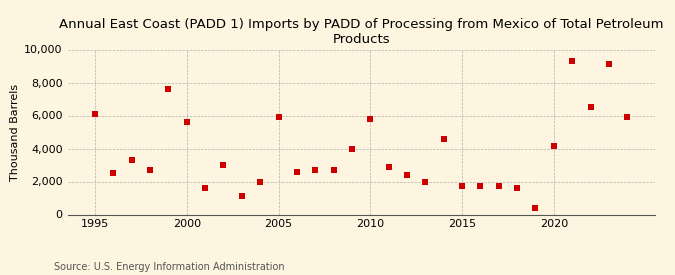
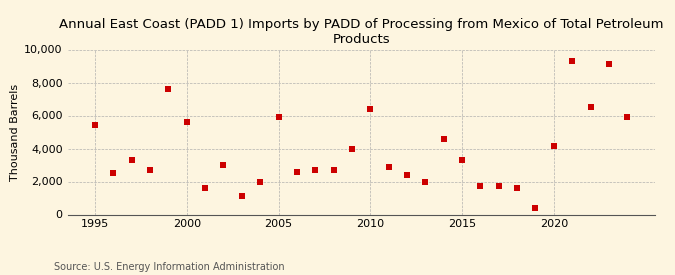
1995: 6,100 -> 5,400
2010: 5,800 -> 6,400
2015: 1,700 -> 3,300
